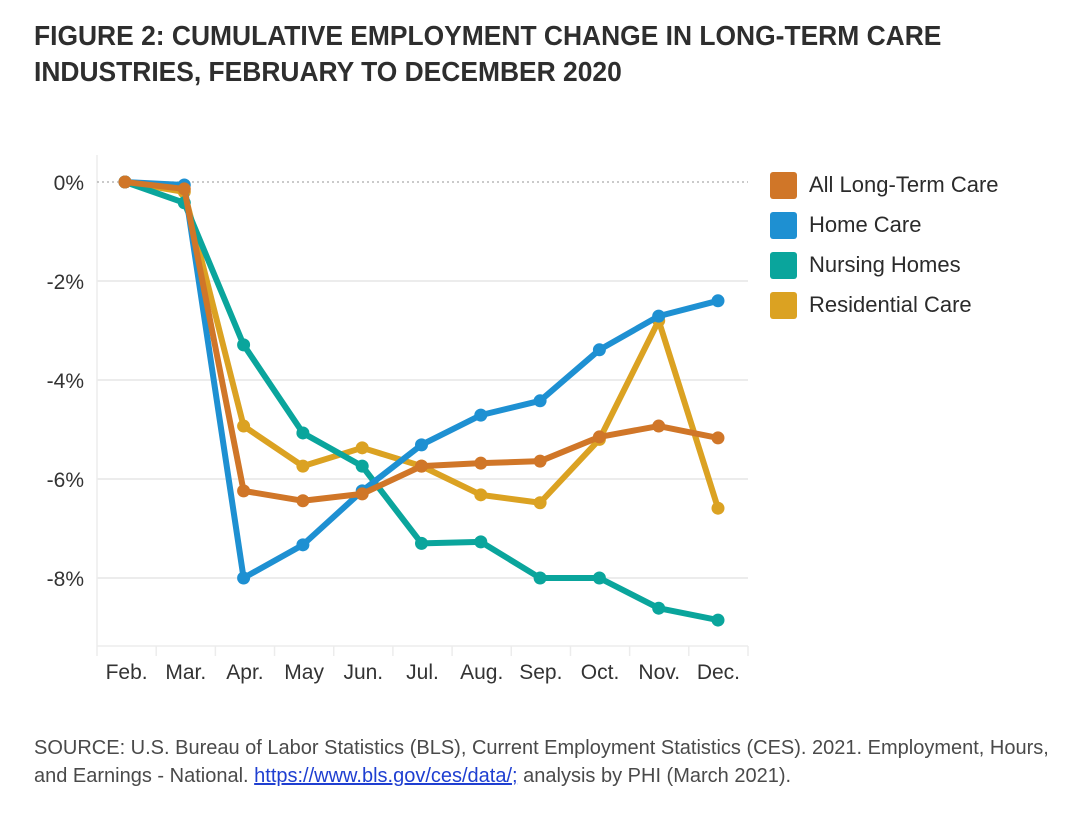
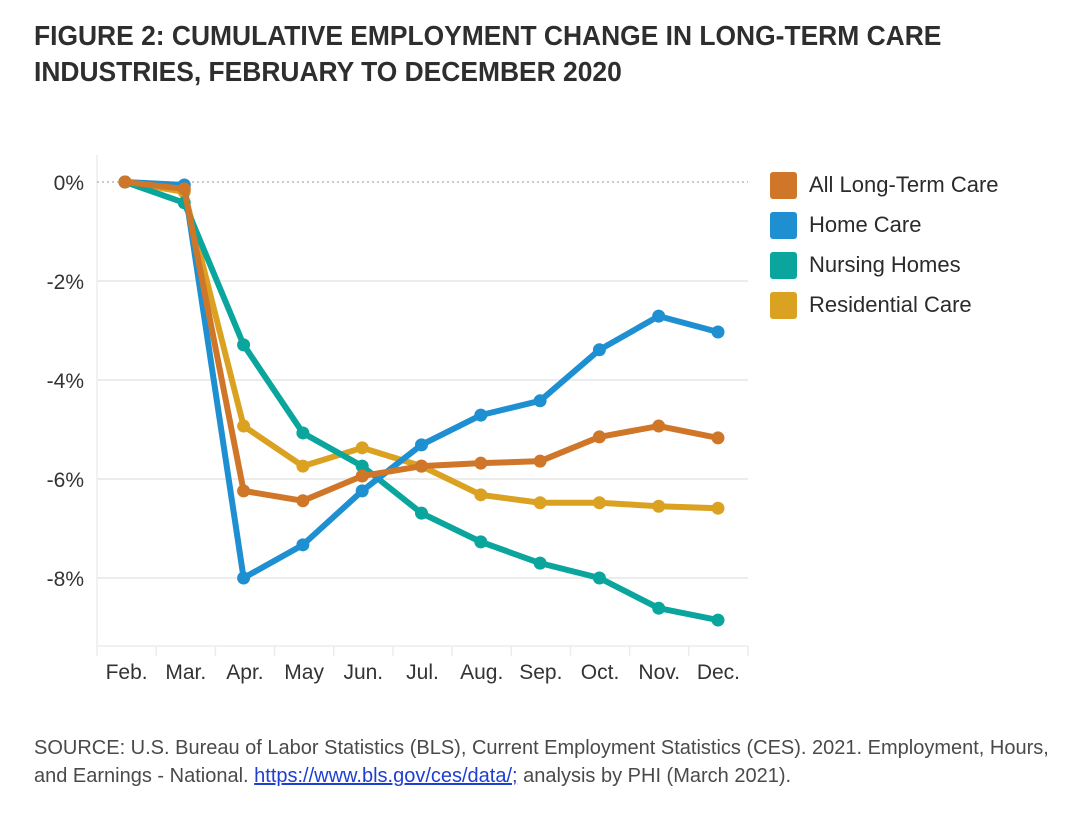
All Long-Term Care/Jun.: -6.3% -> -5.9%
Nursing Homes/Jul.: -7.3% -> -6.7%
Nursing Homes/Sep.: -8.0% -> -7.7%
Residential Care/Oct.: -5.2% -> -6.5%
Residential Care/Nov.: -2.8% -> -6.5%
Home Care/Dec.: -2.4% -> -3.0%
